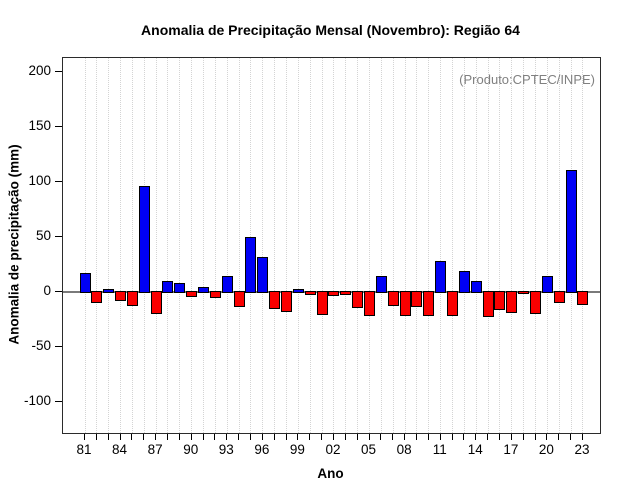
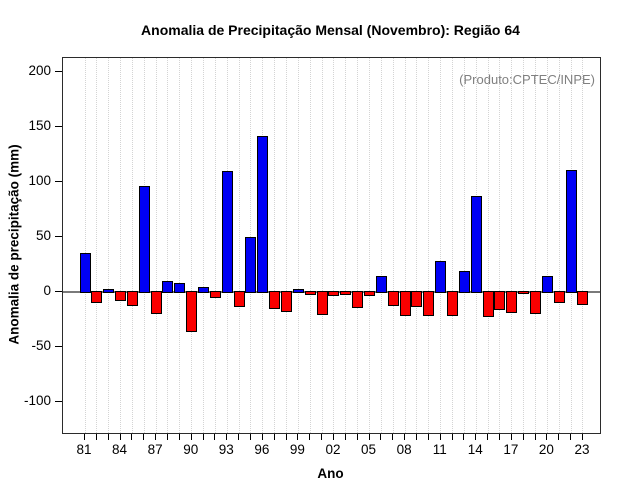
81: 16 -> 34
90: -4 -> -36
93: 13 -> 109
96: 31 -> 141
05: -21 -> -3
14: 9 -> 86
